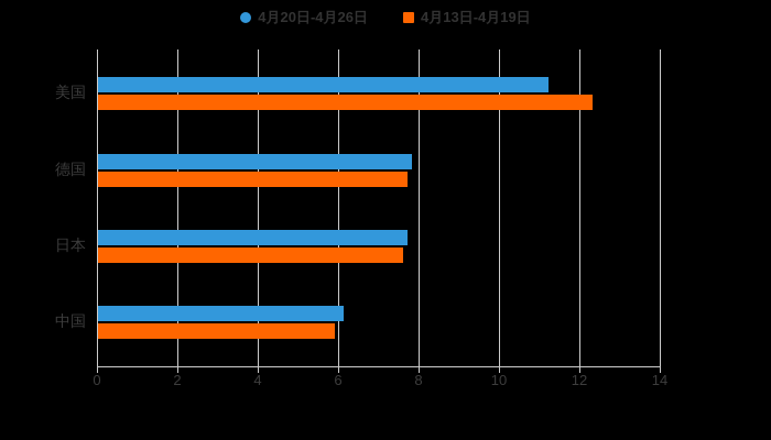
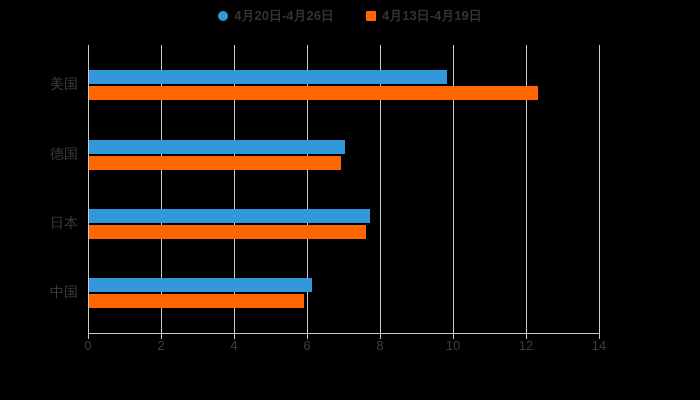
4月20日-4月26日/美国: 11.2 -> 9.8
4月20日-4月26日/德国: 7.8 -> 7.0
4月13日-4月19日/德国: 7.7 -> 6.9
